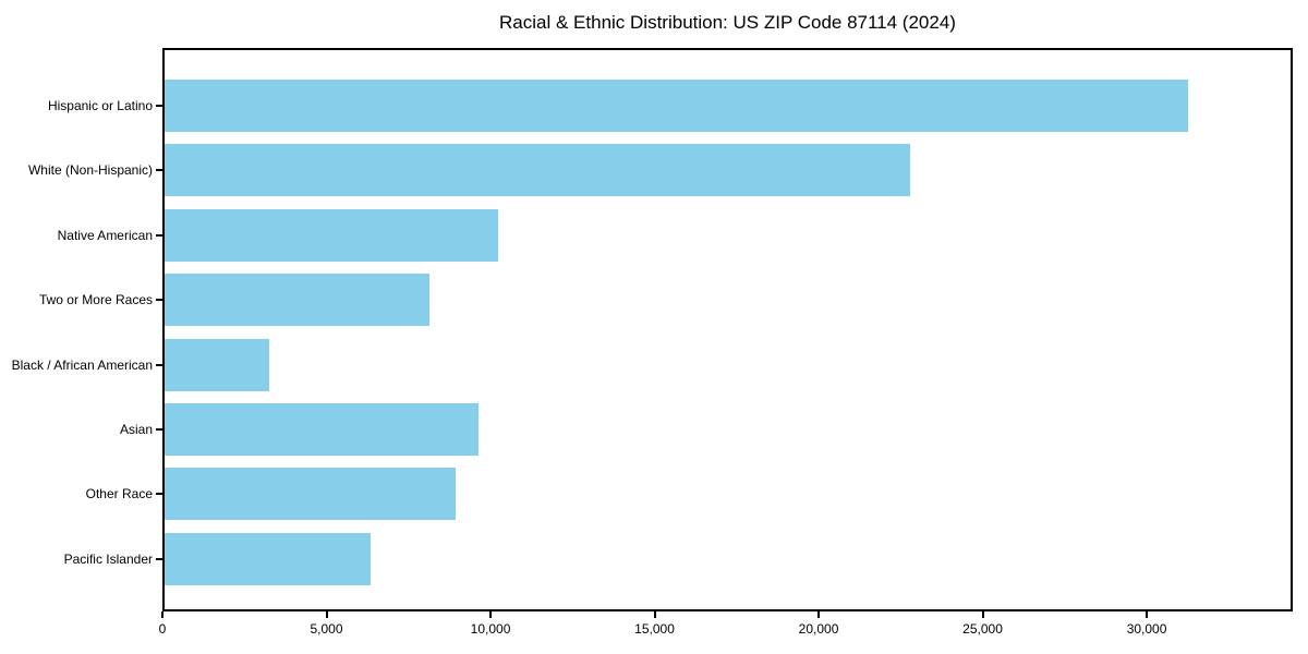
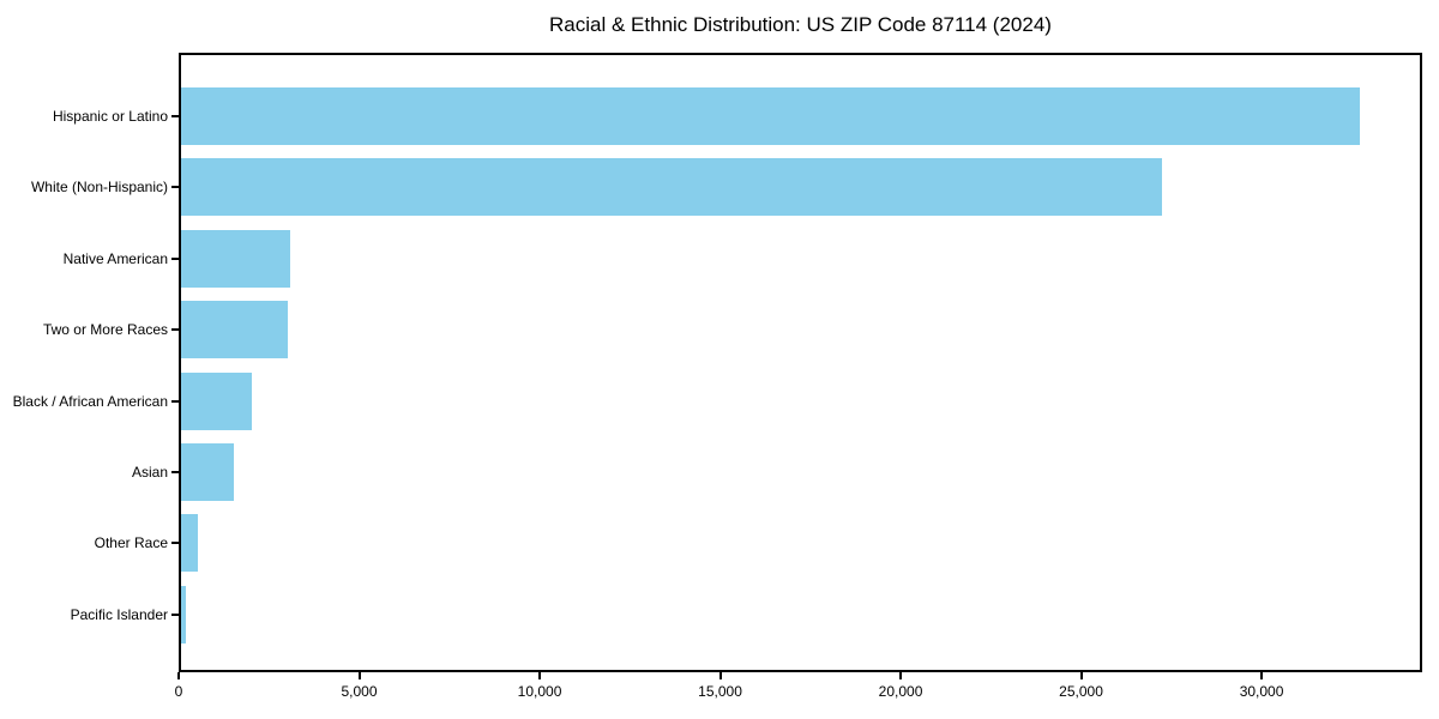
Hispanic or Latino: 31300 -> 32800
White (Non-Hispanic): 22800 -> 27300
Native American: 10200 -> 3000
Two or More Races: 8100 -> 3000
Black / African American: 3200 -> 2000
Asian: 9600 -> 1500
Other Race: 8900 -> 500
Pacific Islander: 6300 -> 200
